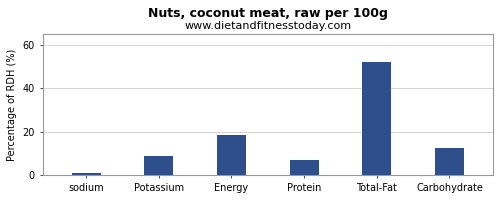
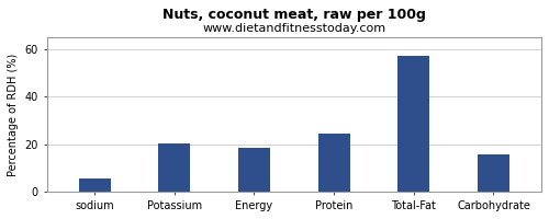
sodium: 1.0 -> 5.5
Potassium: 9.0 -> 20.5
Protein: 7.0 -> 24.5
Total-Fat: 52.0 -> 57.0
Carbohydrate: 12.5 -> 16.0
